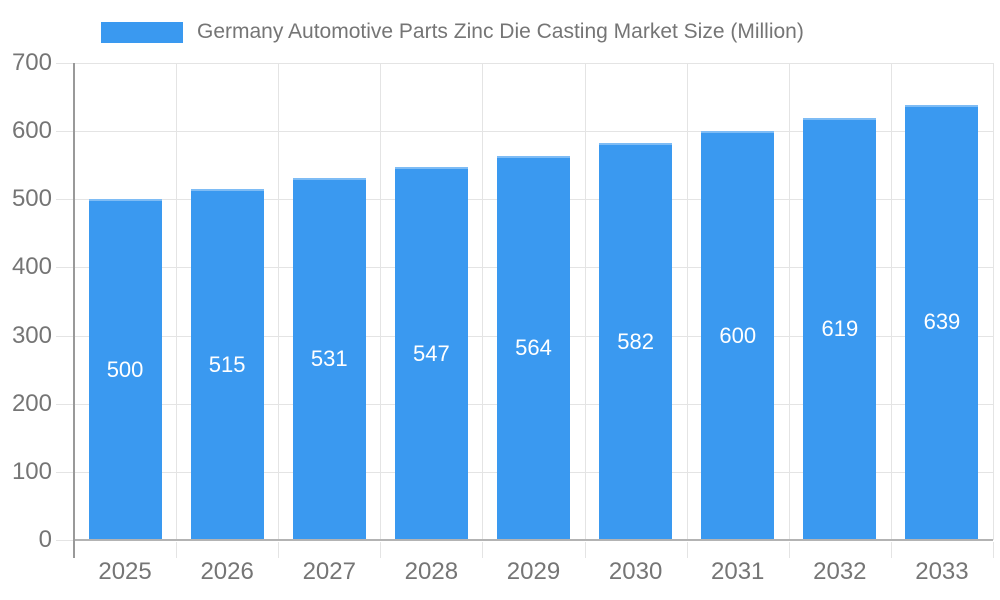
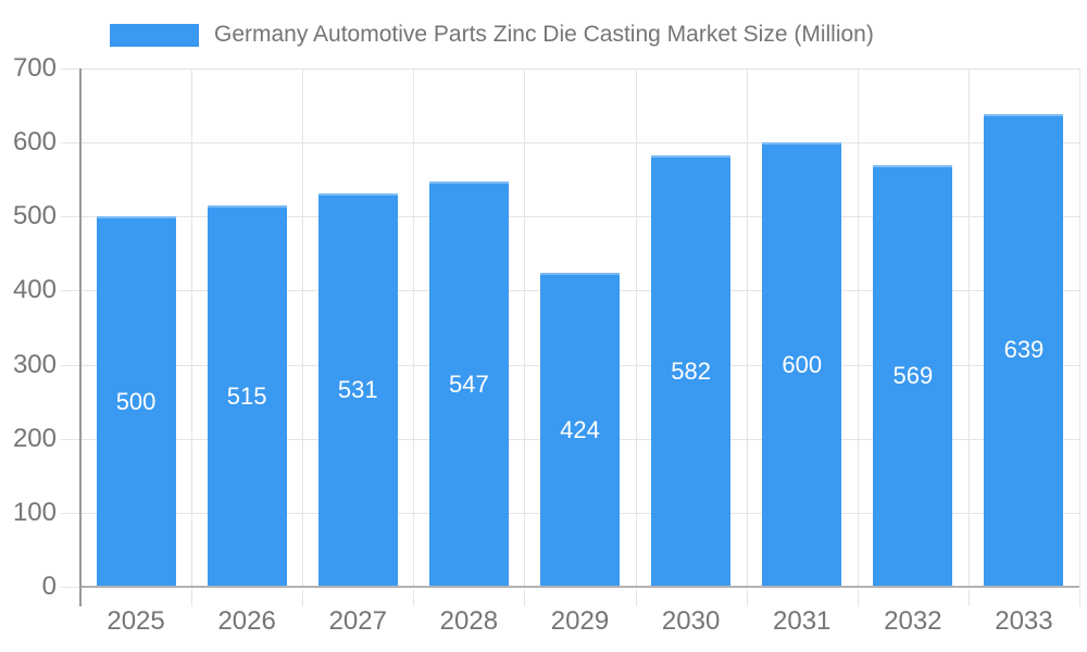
2029: 564 -> 424
2032: 619 -> 569
